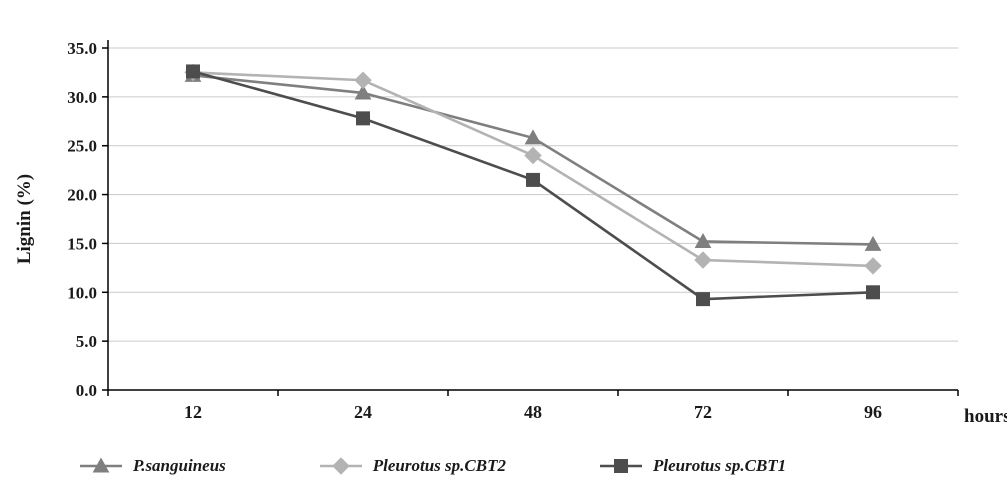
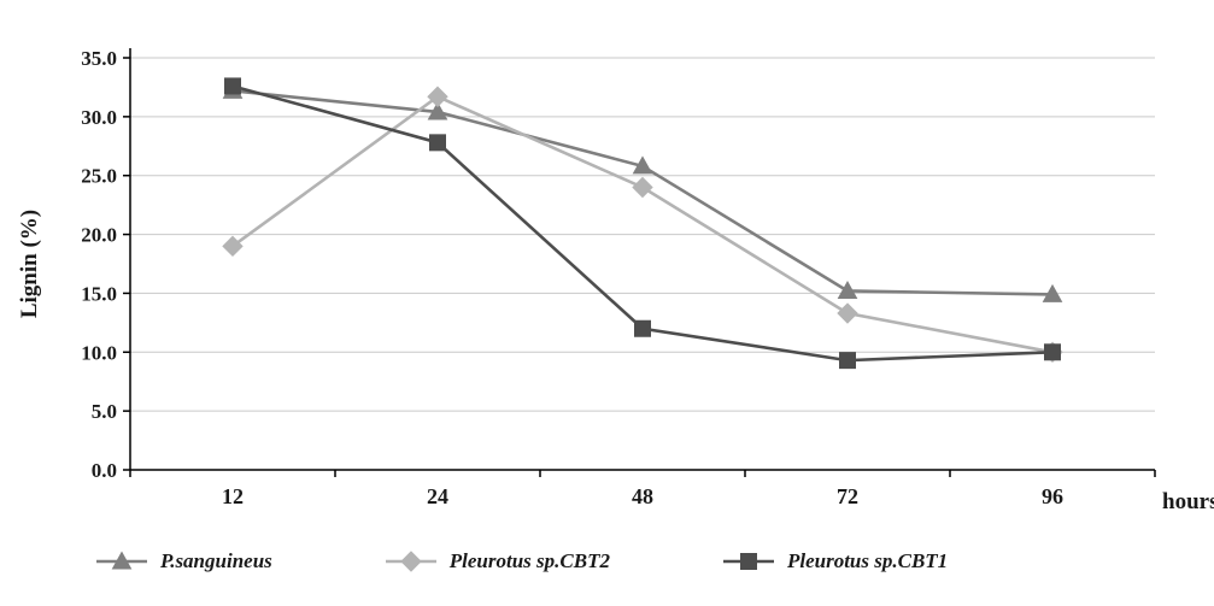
Pleurotus sp.CBT2/12: 32 -> 19
Pleurotus sp.CBT1/48: 22 -> 12
Pleurotus sp.CBT2/96: 13 -> 10
